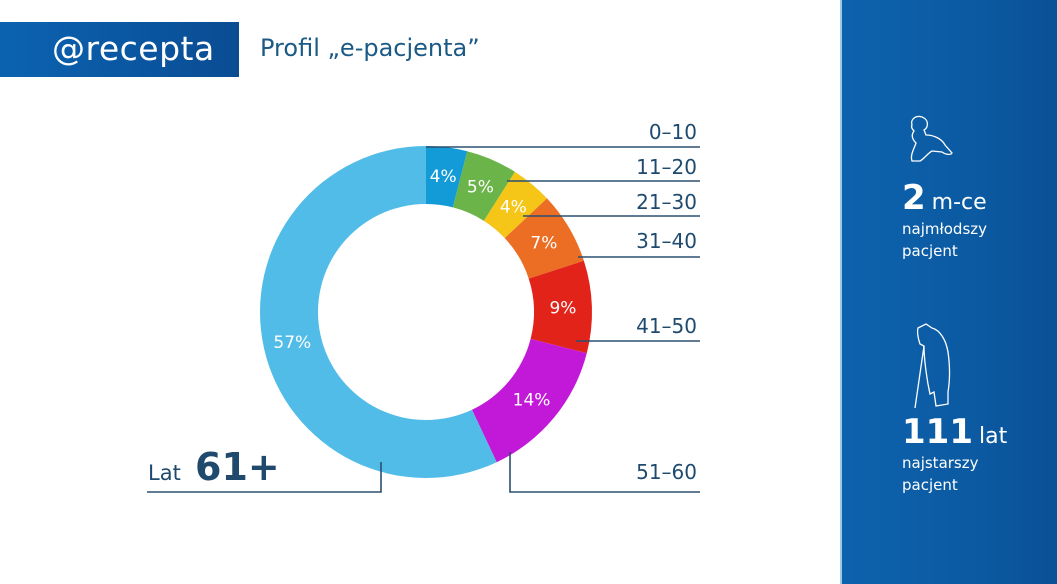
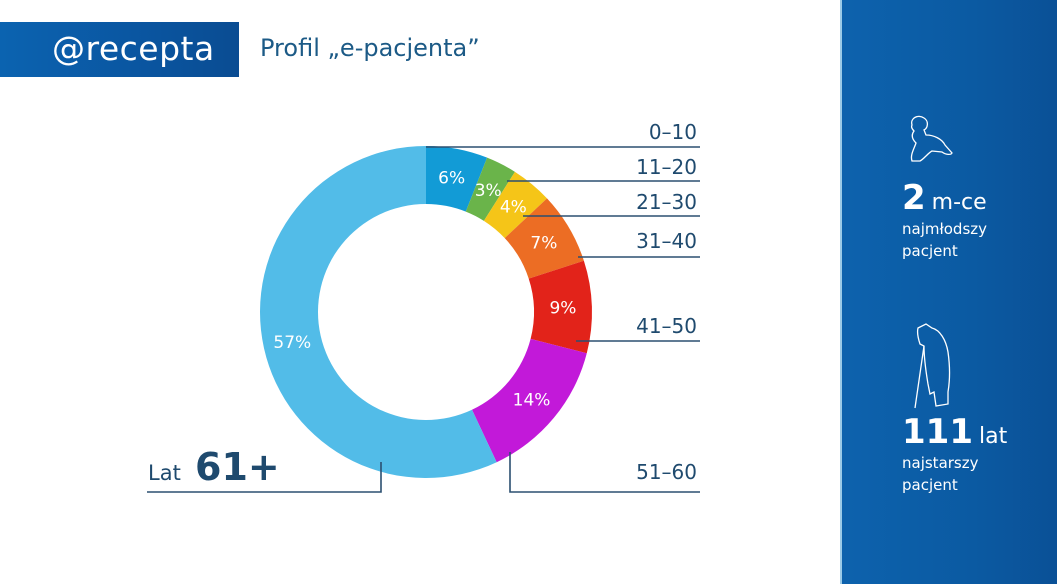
0–10: 4% -> 6%
11–20: 5% -> 3%
